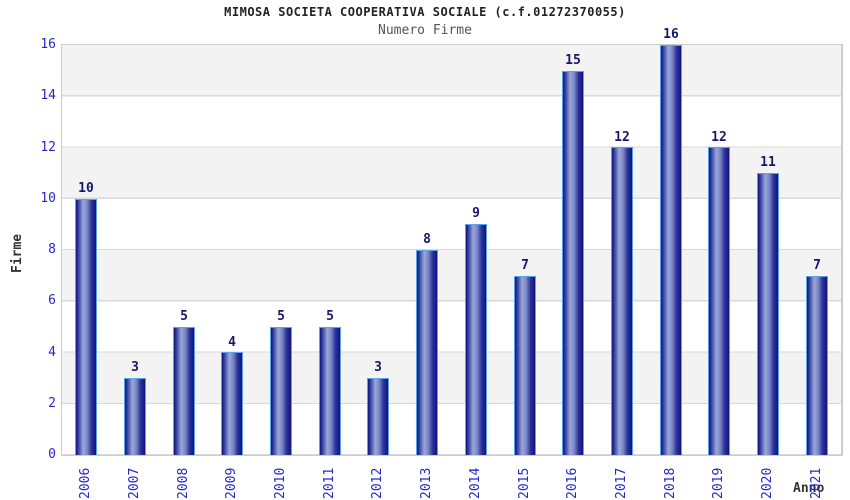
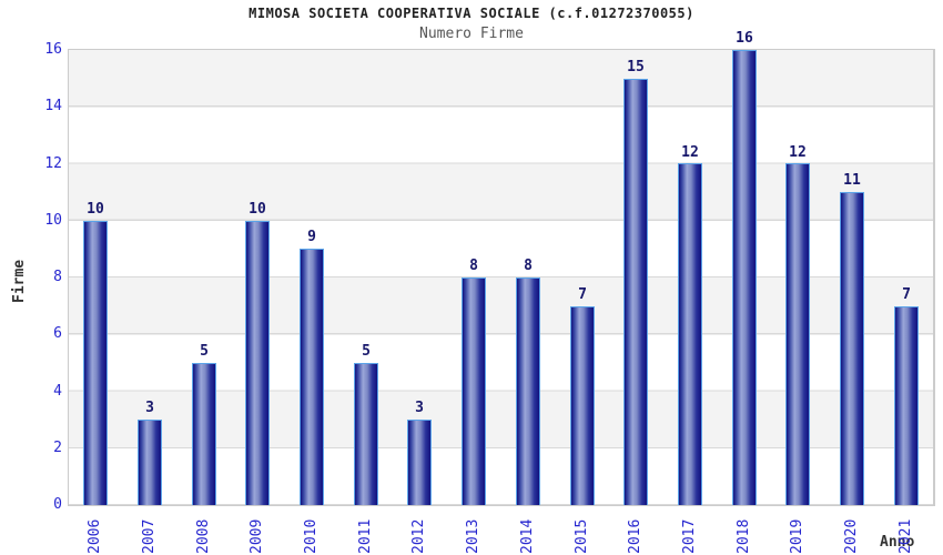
2009: 4 -> 10
2010: 5 -> 9
2014: 9 -> 8
